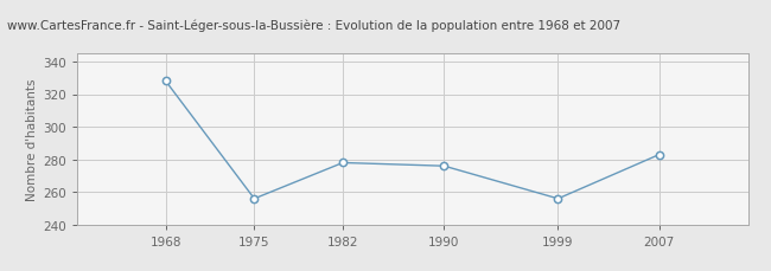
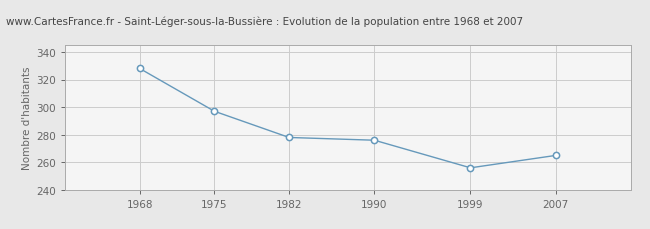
1975: 256 -> 297
2007: 283 -> 265
